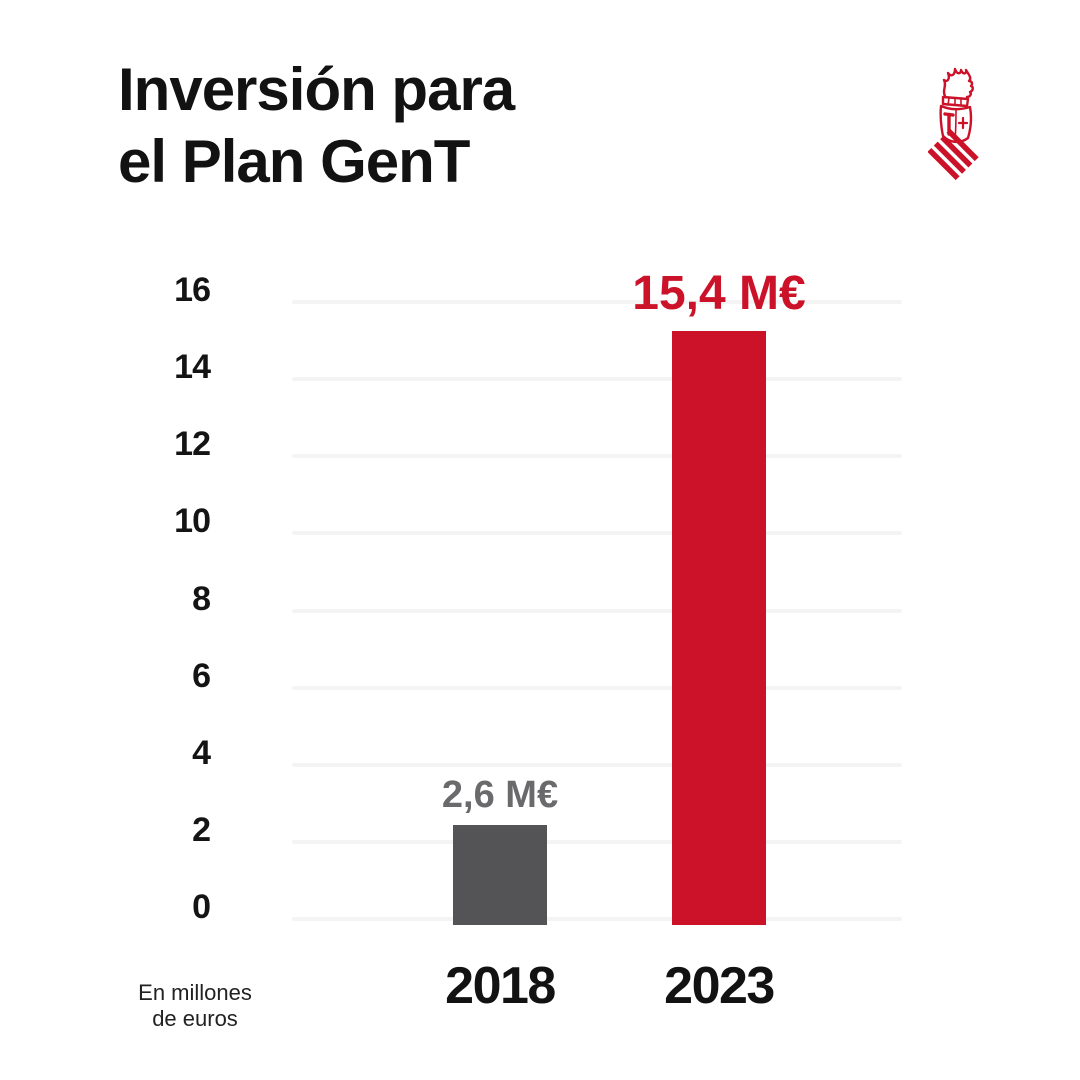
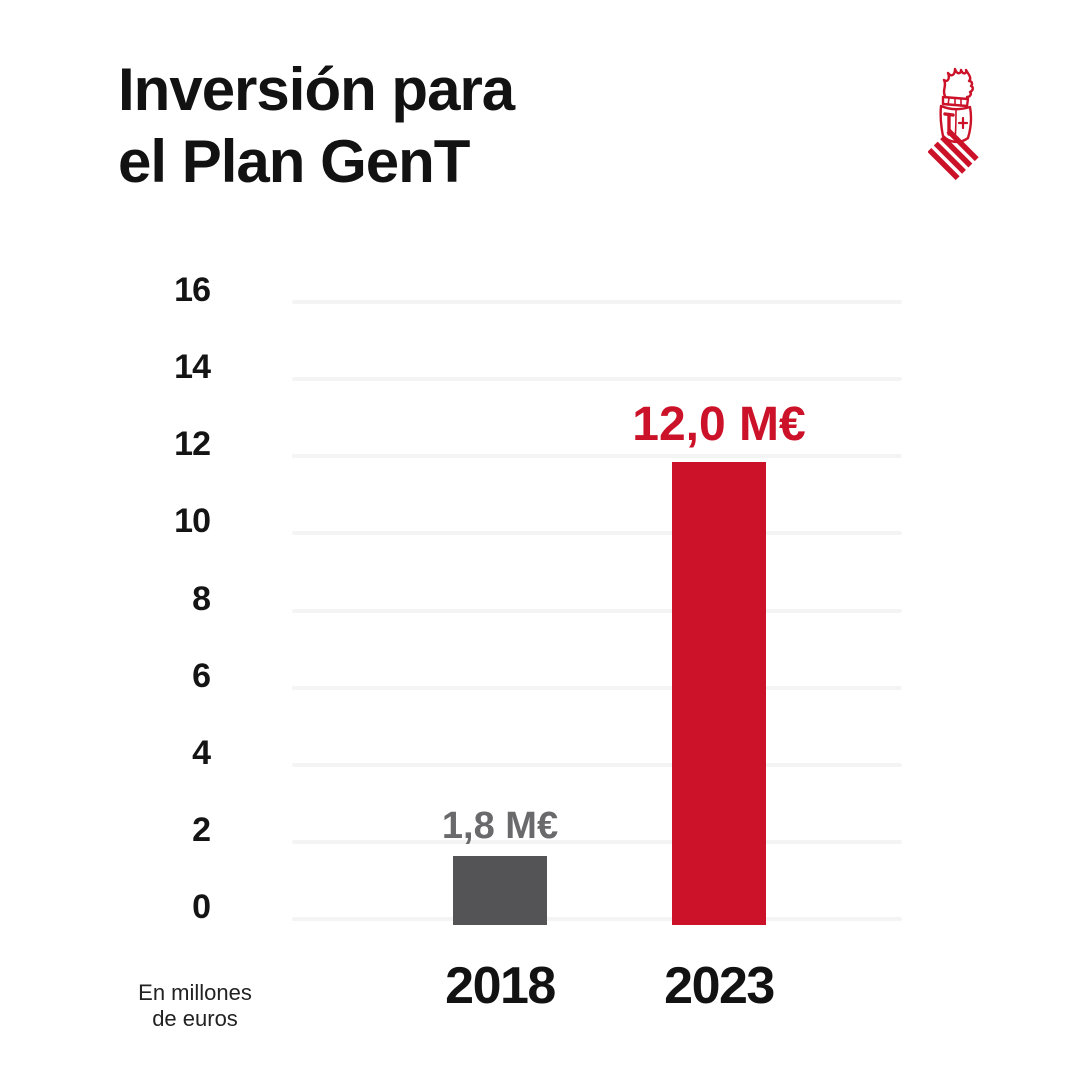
2018: 2,6 -> 1,8
2023: 15,4 -> 12,0
